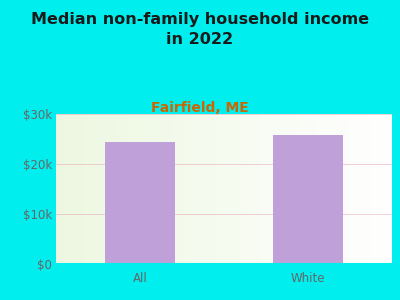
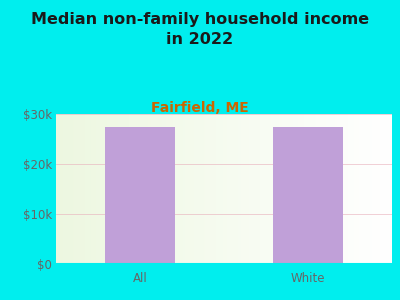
All: $24.4k -> $27.5k
White: $25.8k -> $27.5k
